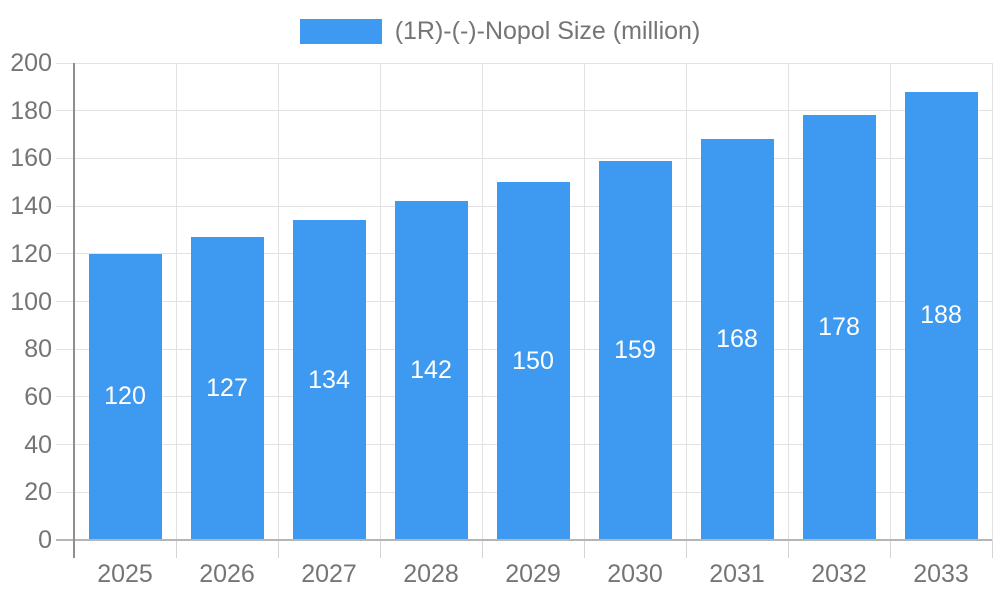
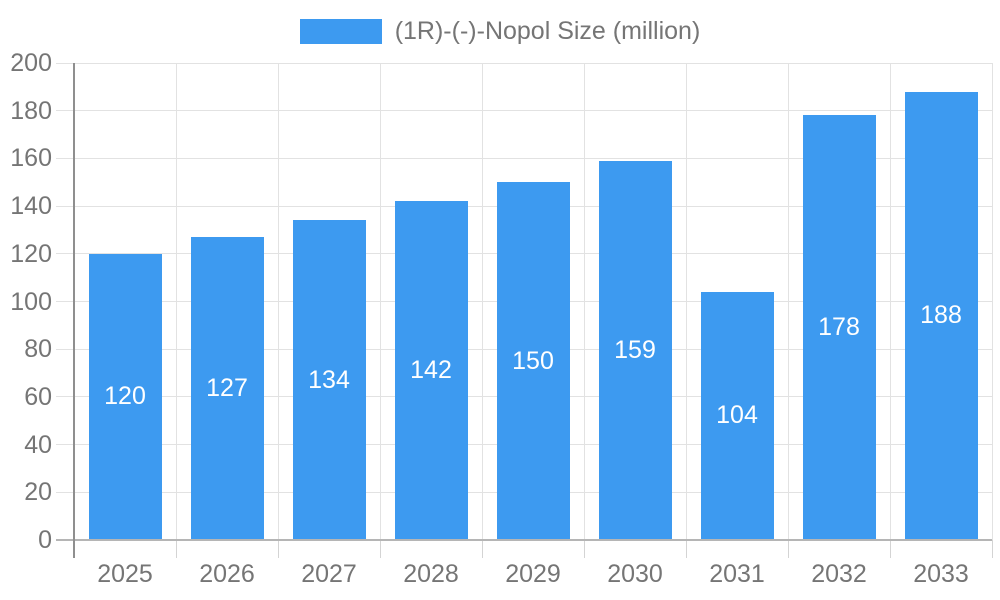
2031: 168 -> 104
